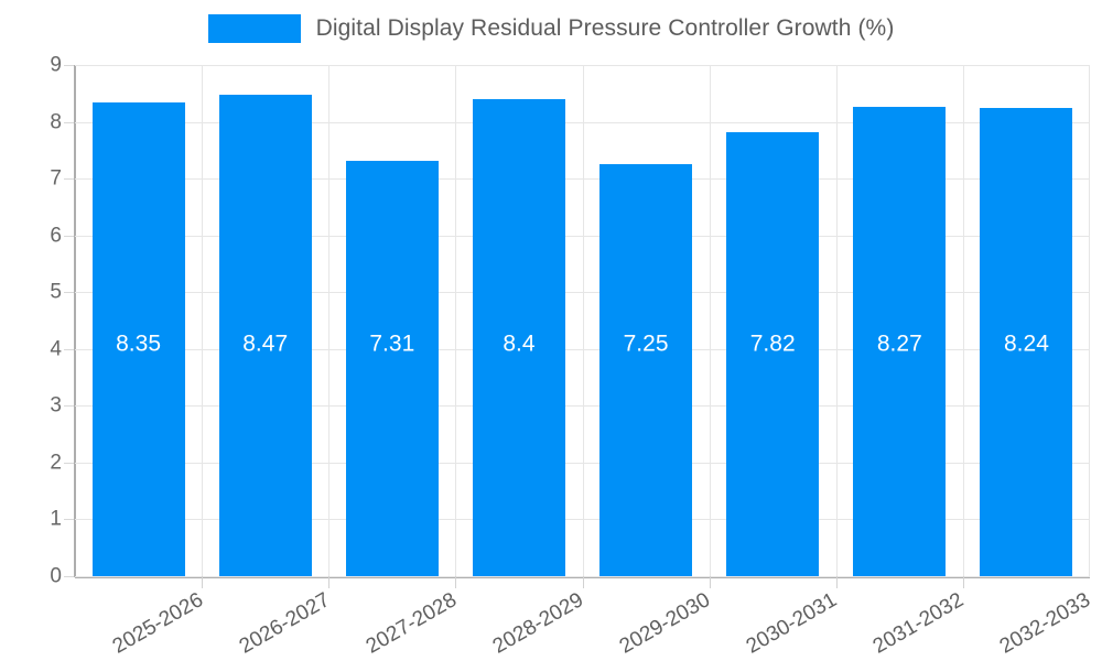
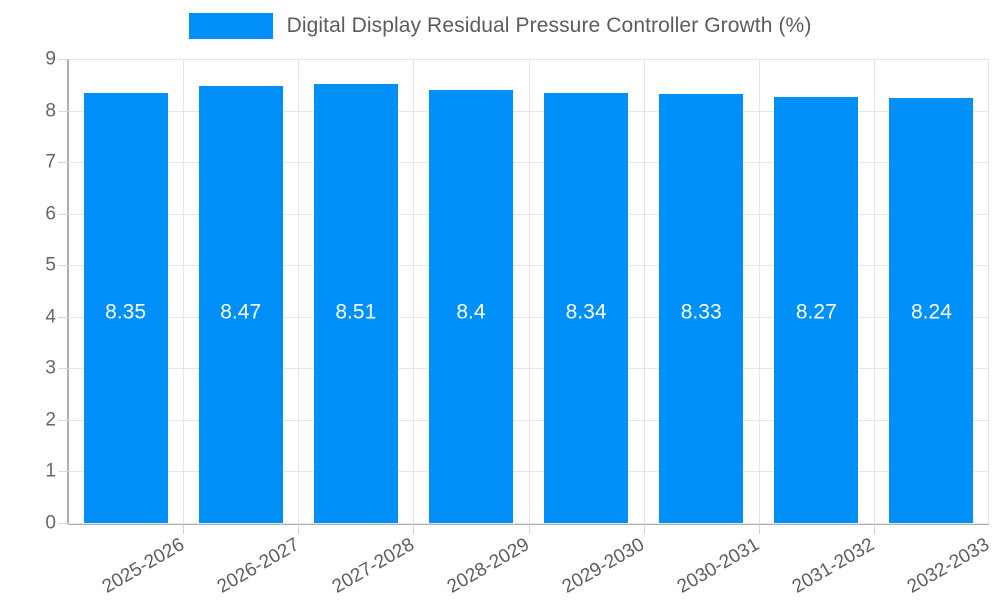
2027-2028: 7.31 -> 8.51
2029-2030: 7.25 -> 8.34
2030-2031: 7.82 -> 8.33
